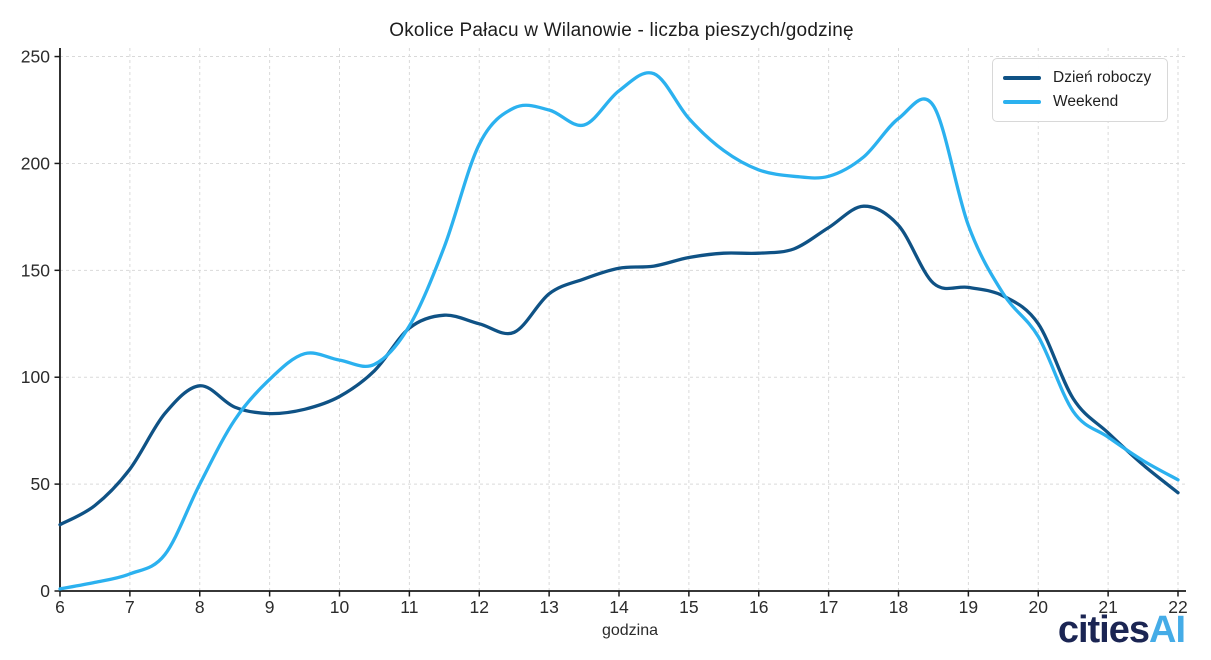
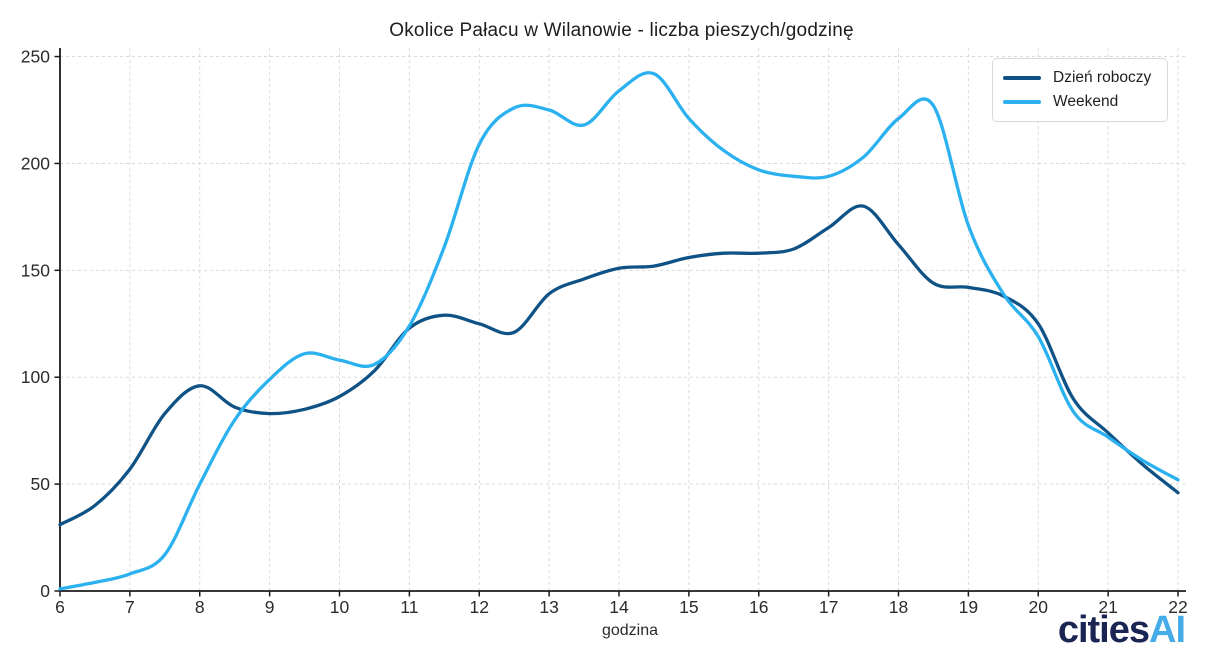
Dzień roboczy/18: 171 -> 162
